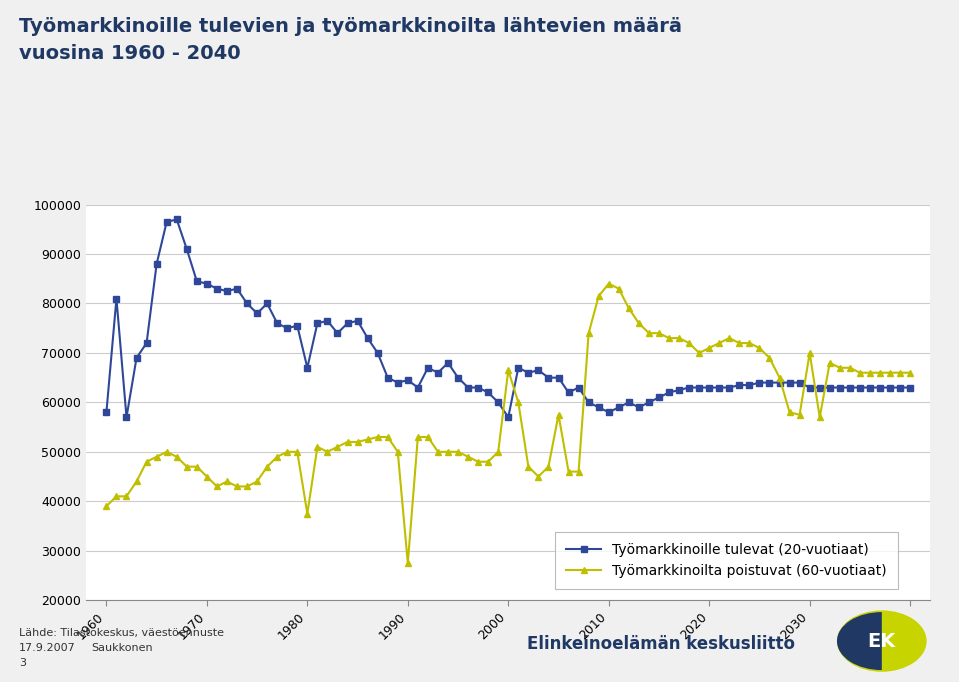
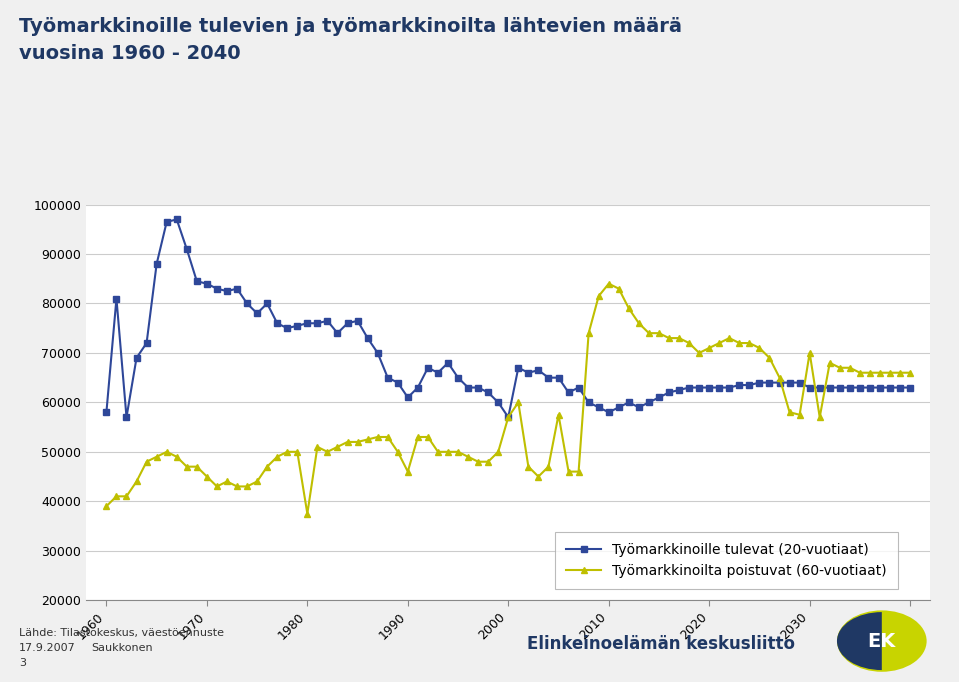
Työmarkkinoille tulevat (20-vuotiaat)/1980: 67000 -> 76000
Työmarkkinoille tulevat (20-vuotiaat)/1990: 64500 -> 61000
Työmarkkinoilta poistuvat (60-vuotiaat)/1990: 27500 -> 46000
Työmarkkinoilta poistuvat (60-vuotiaat)/2000: 66500 -> 57000
